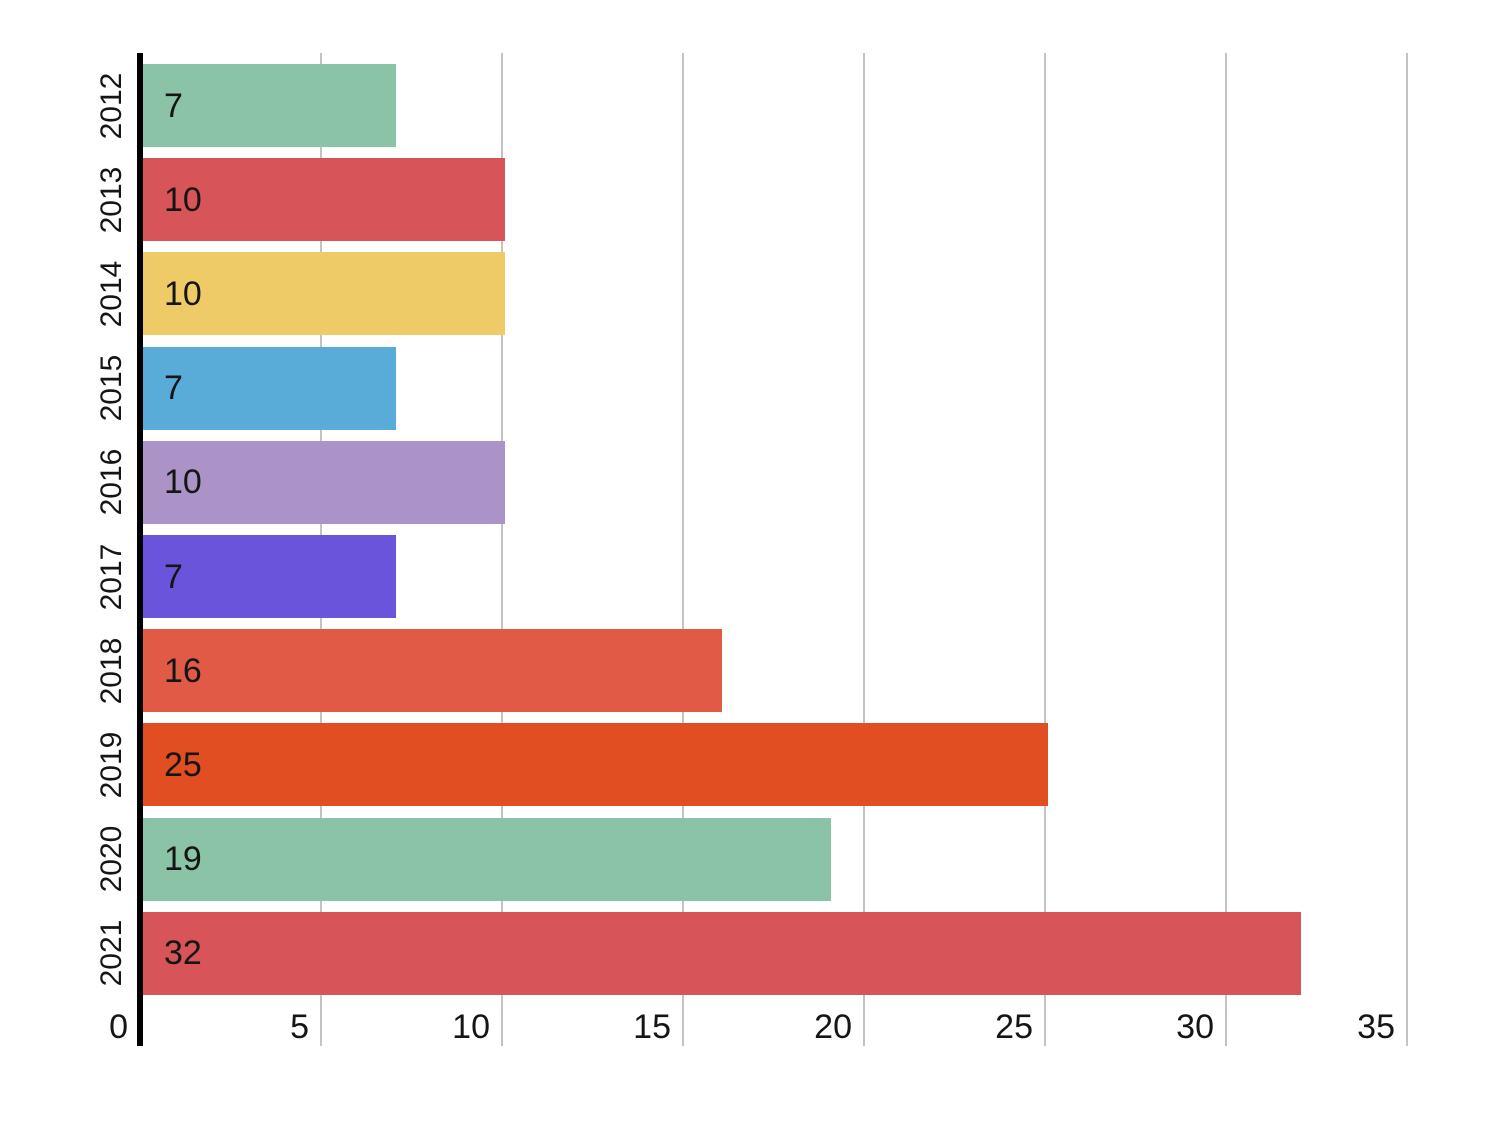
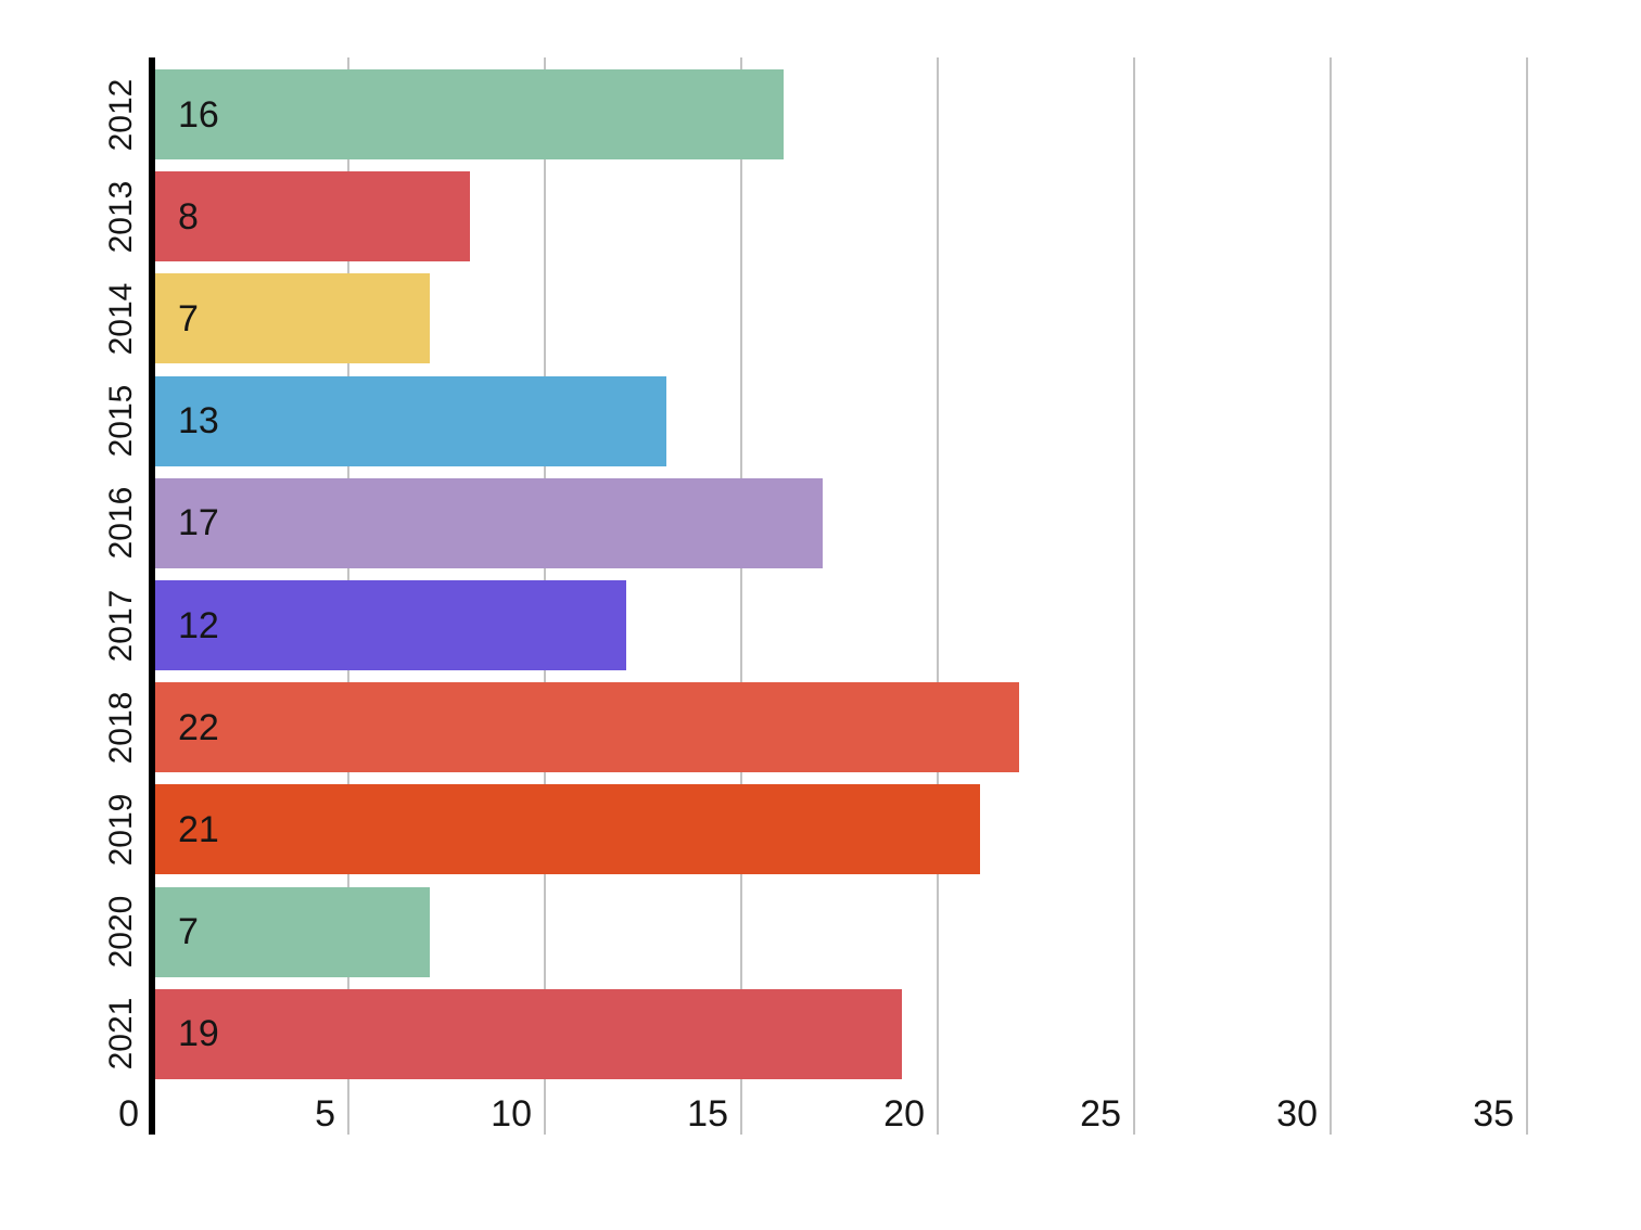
2012: 7 -> 16
2013: 10 -> 8
2014: 10 -> 7
2015: 7 -> 13
2016: 10 -> 17
2017: 7 -> 12
2018: 16 -> 22
2019: 25 -> 21
2020: 19 -> 7
2021: 32 -> 19
